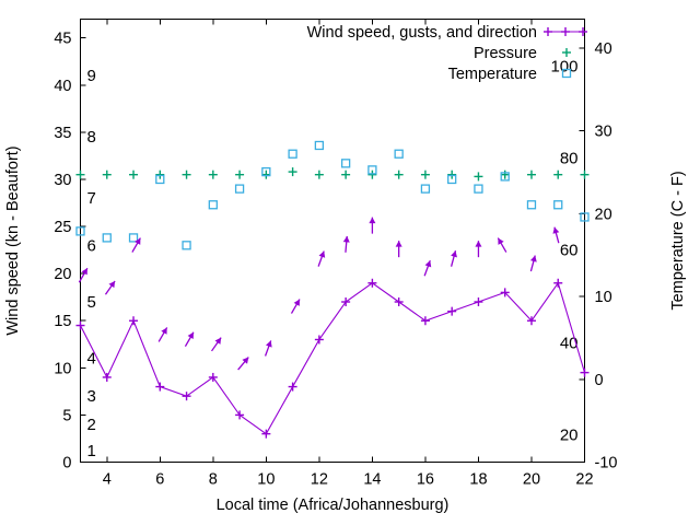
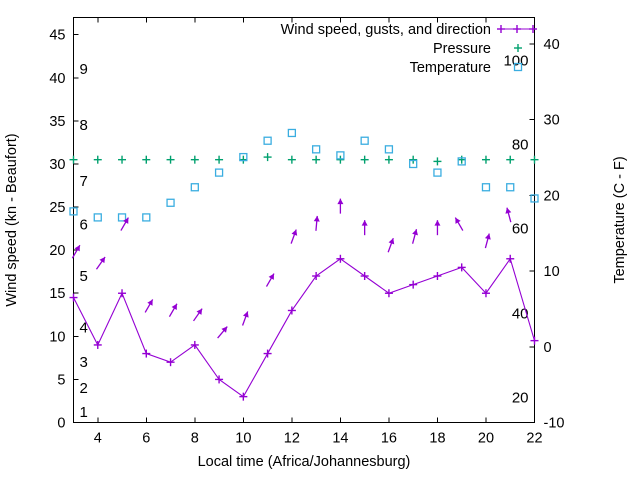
Temperature/6: 30 -> 24
Temperature/7: 23 -> 26
Temperature/16: 29 -> 32
